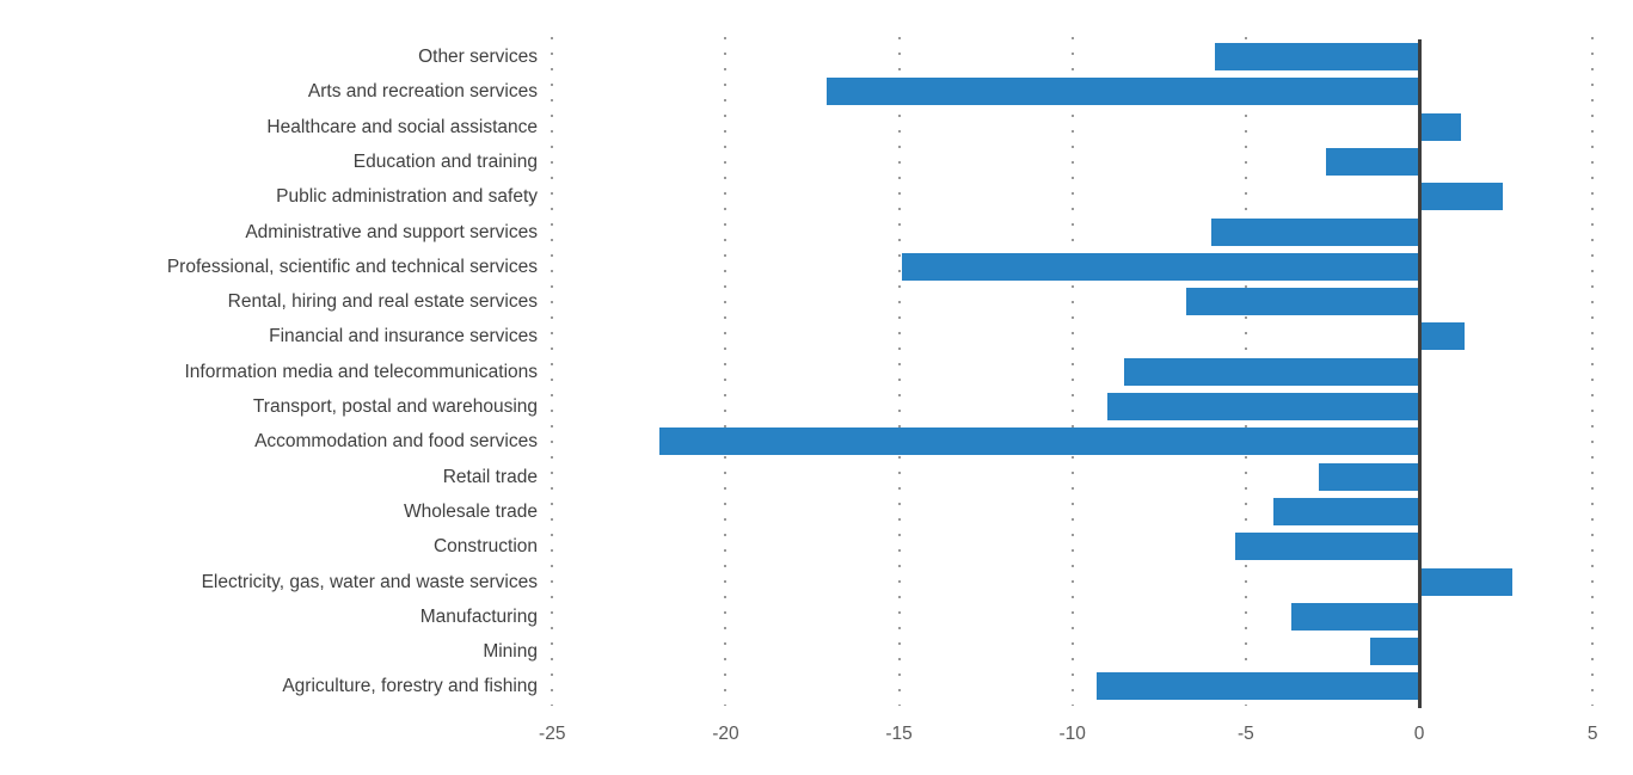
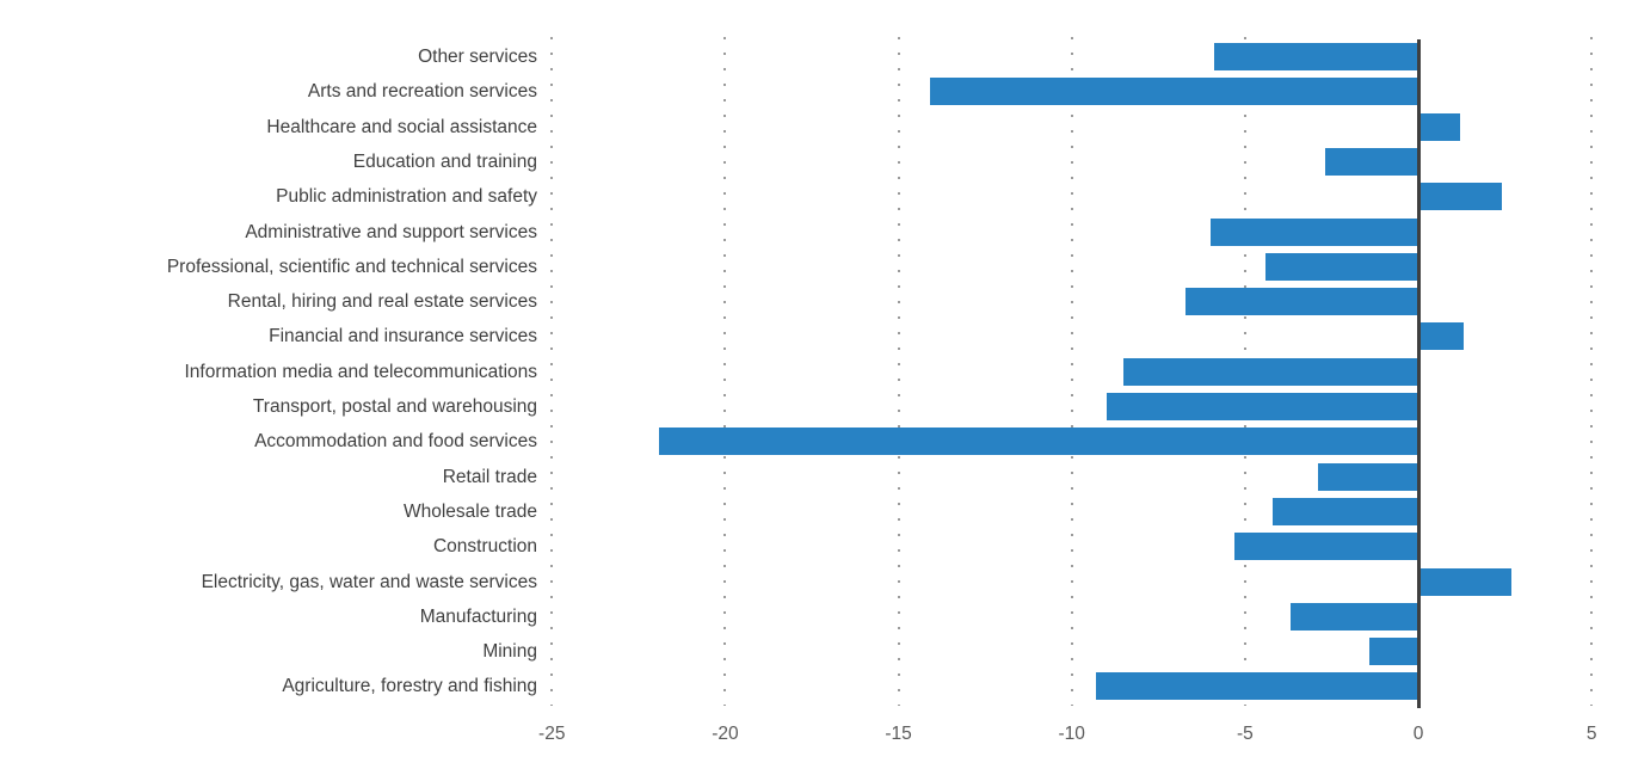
Arts and recreation services: -17.1 -> -14.1
Professional, scientific and technical services: -14.9 -> -4.4
